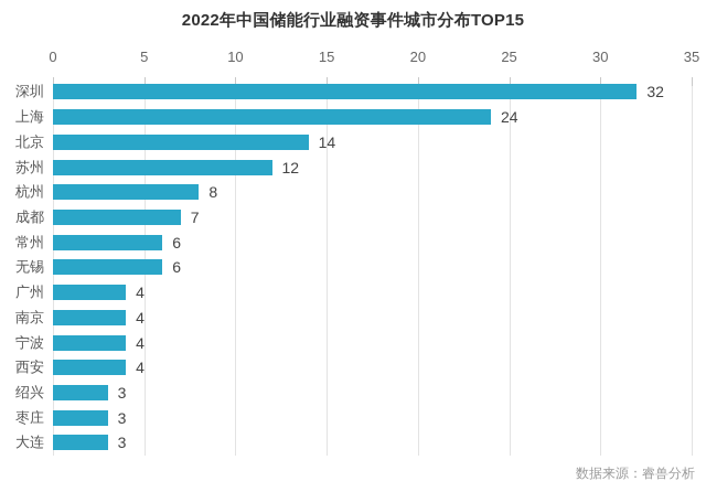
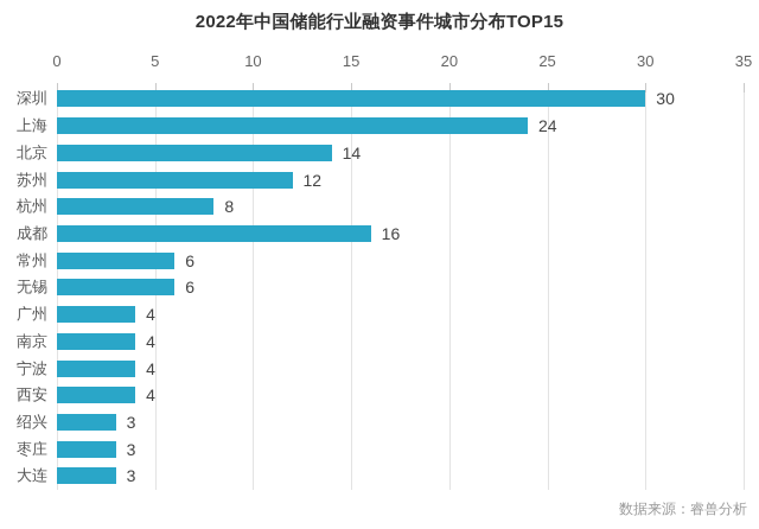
深圳: 32 -> 30
成都: 7 -> 16
